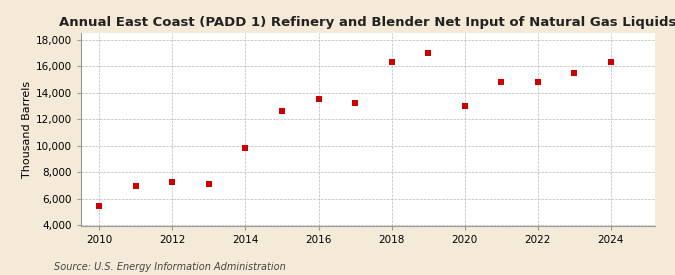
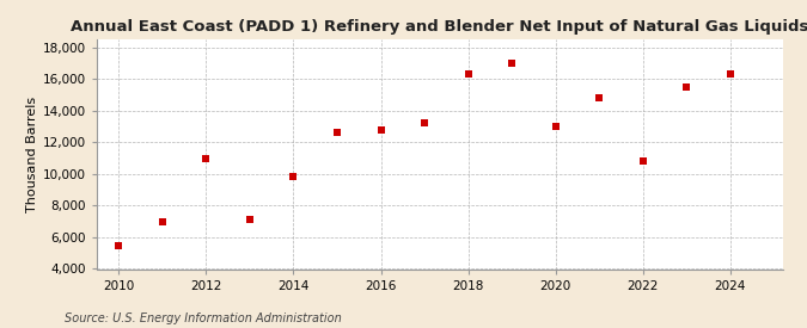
2012: 7,200 -> 11,000
2016: 13,500 -> 12,800
2022: 14,800 -> 10,800
